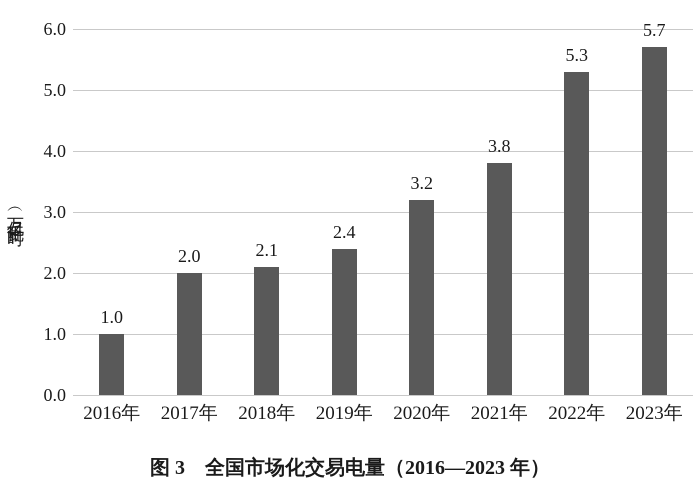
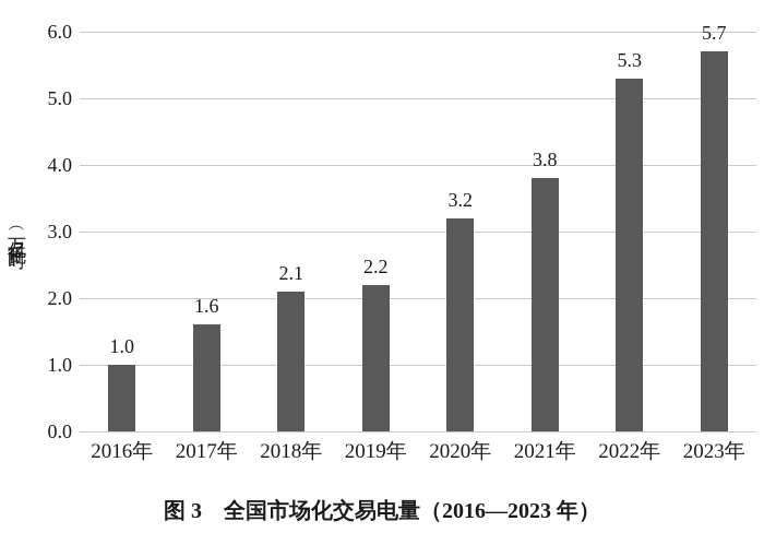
2017年: 2.0 -> 1.6
2019年: 2.4 -> 2.2
